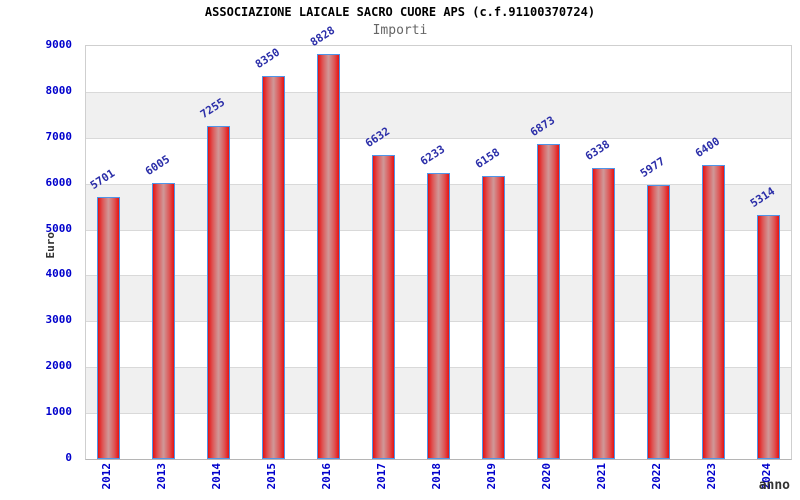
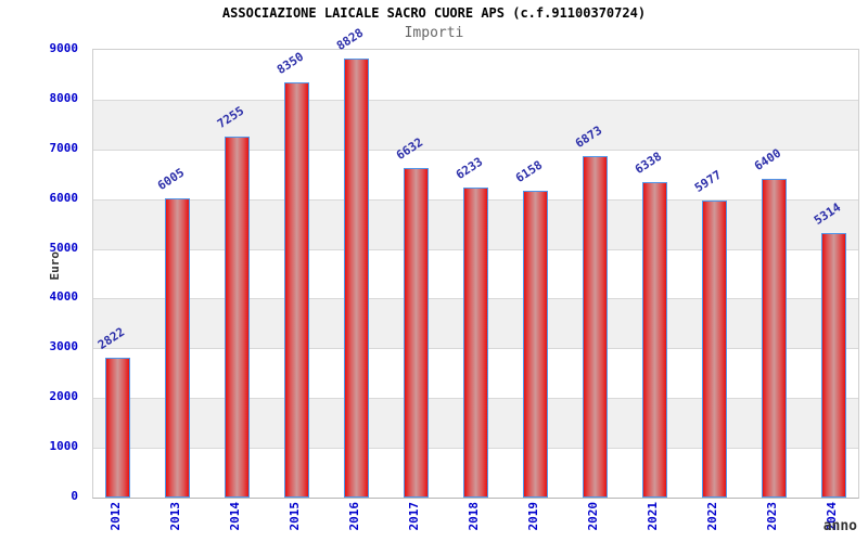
2012: 5701 -> 2822
